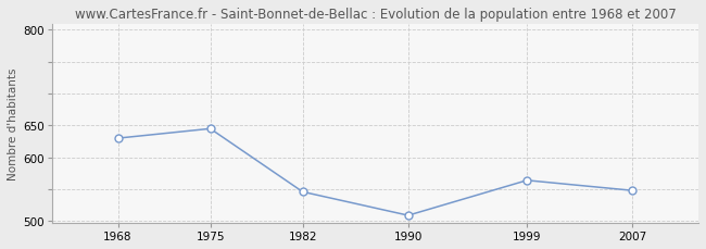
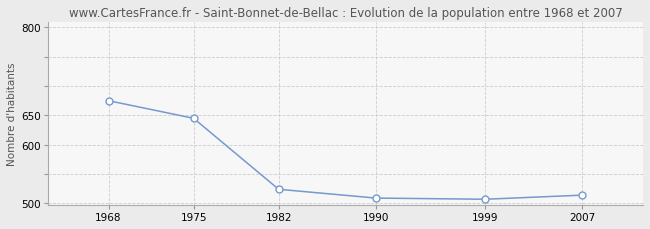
1968: 630 -> 675
1982: 546 -> 524
1999: 564 -> 507
2007: 548 -> 514
